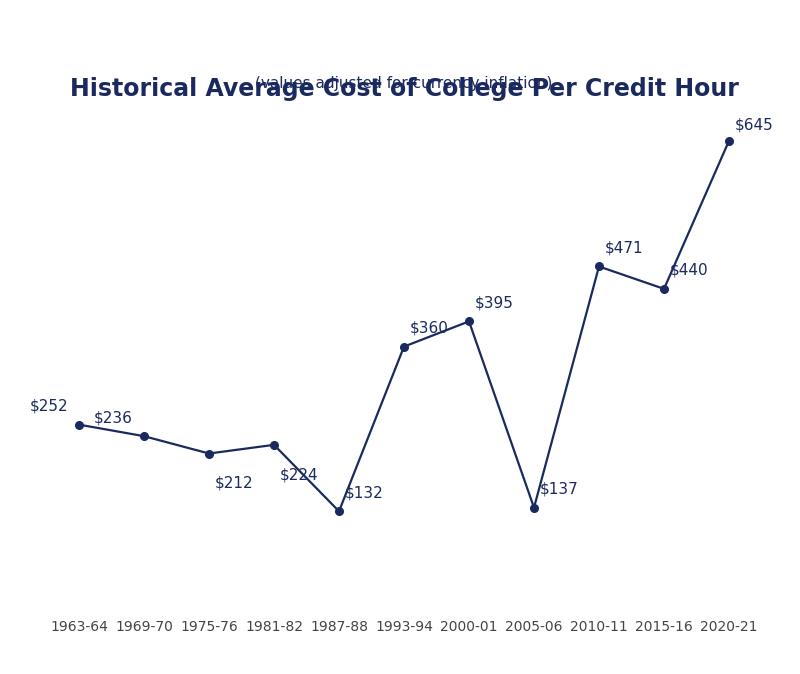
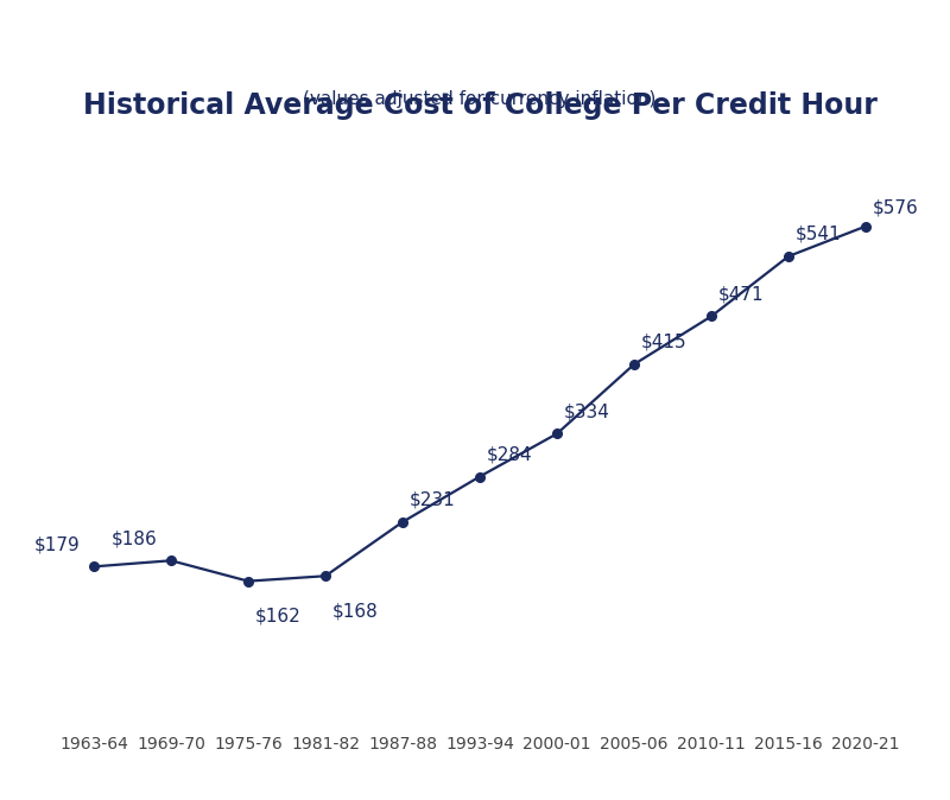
1963-64: $252 -> $179
1969-70: $236 -> $186
1975-76: $212 -> $162
1981-82: $224 -> $168
1987-88: $132 -> $231
1993-94: $360 -> $284
2000-01: $395 -> $334
2005-06: $137 -> $415
2015-16: $440 -> $541
2020-21: $645 -> $576
